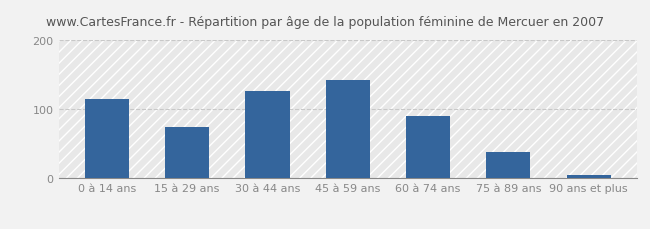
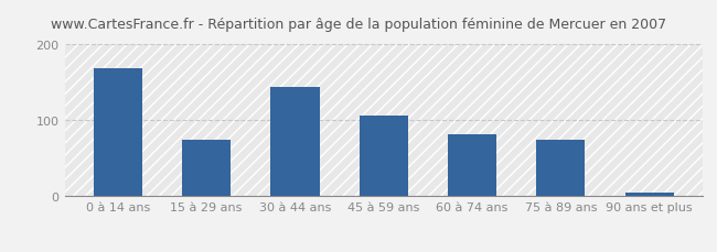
0 à 14 ans: 115 -> 168
30 à 44 ans: 127 -> 144
45 à 59 ans: 142 -> 106
60 à 74 ans: 90 -> 82
75 à 89 ans: 38 -> 74
